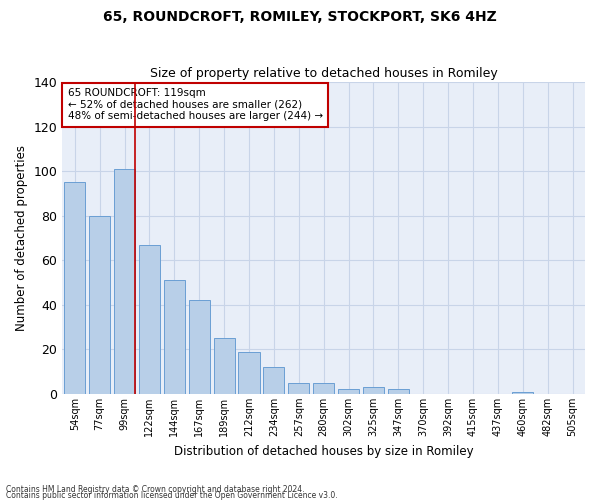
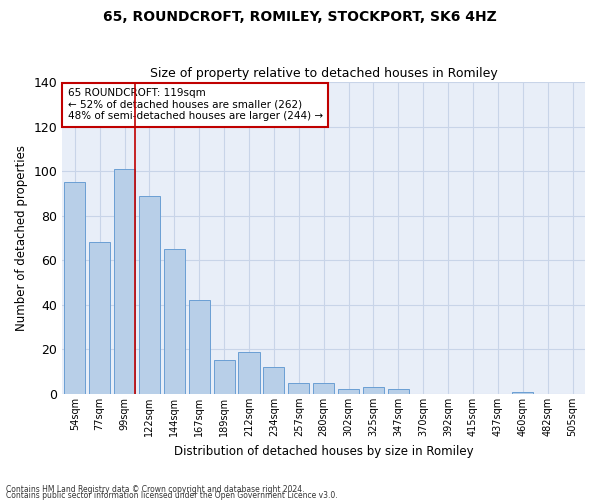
77sqm: 80 -> 68
122sqm: 67 -> 89
144sqm: 51 -> 65
189sqm: 25 -> 15
